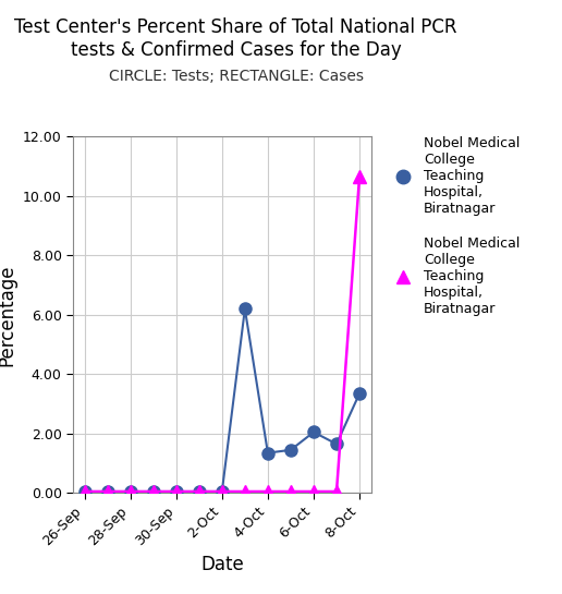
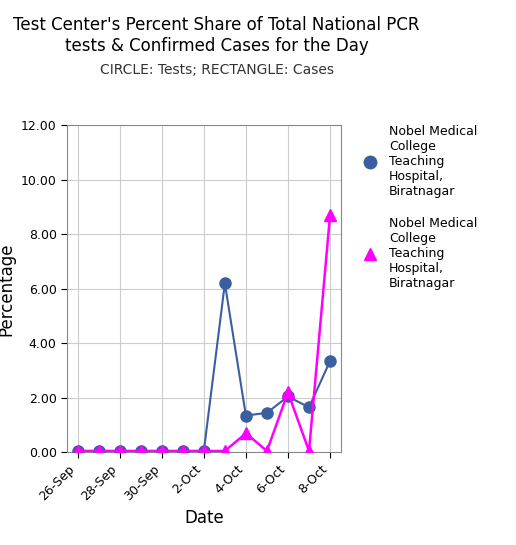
Nobel Medical College Teaching Hospital, Biratnagar/4-Oct: 0.05 -> 0.70
Nobel Medical College Teaching Hospital, Biratnagar/6-Oct: 0.05 -> 2.20
Nobel Medical College Teaching Hospital, Biratnagar/8-Oct: 10.65 -> 8.70
